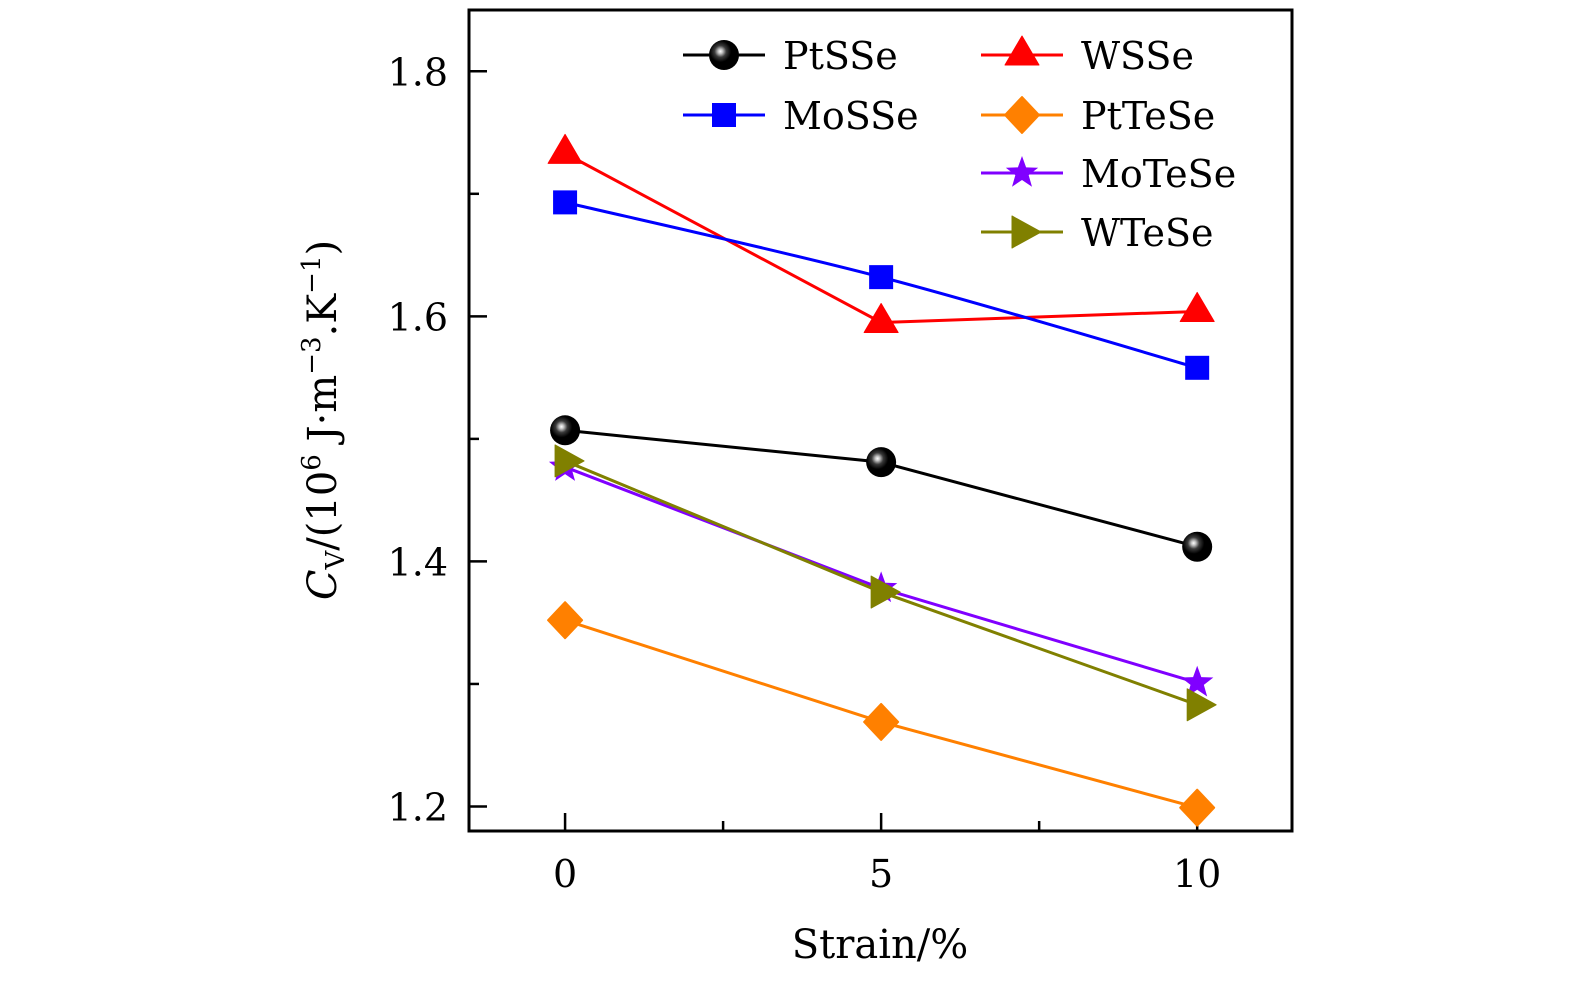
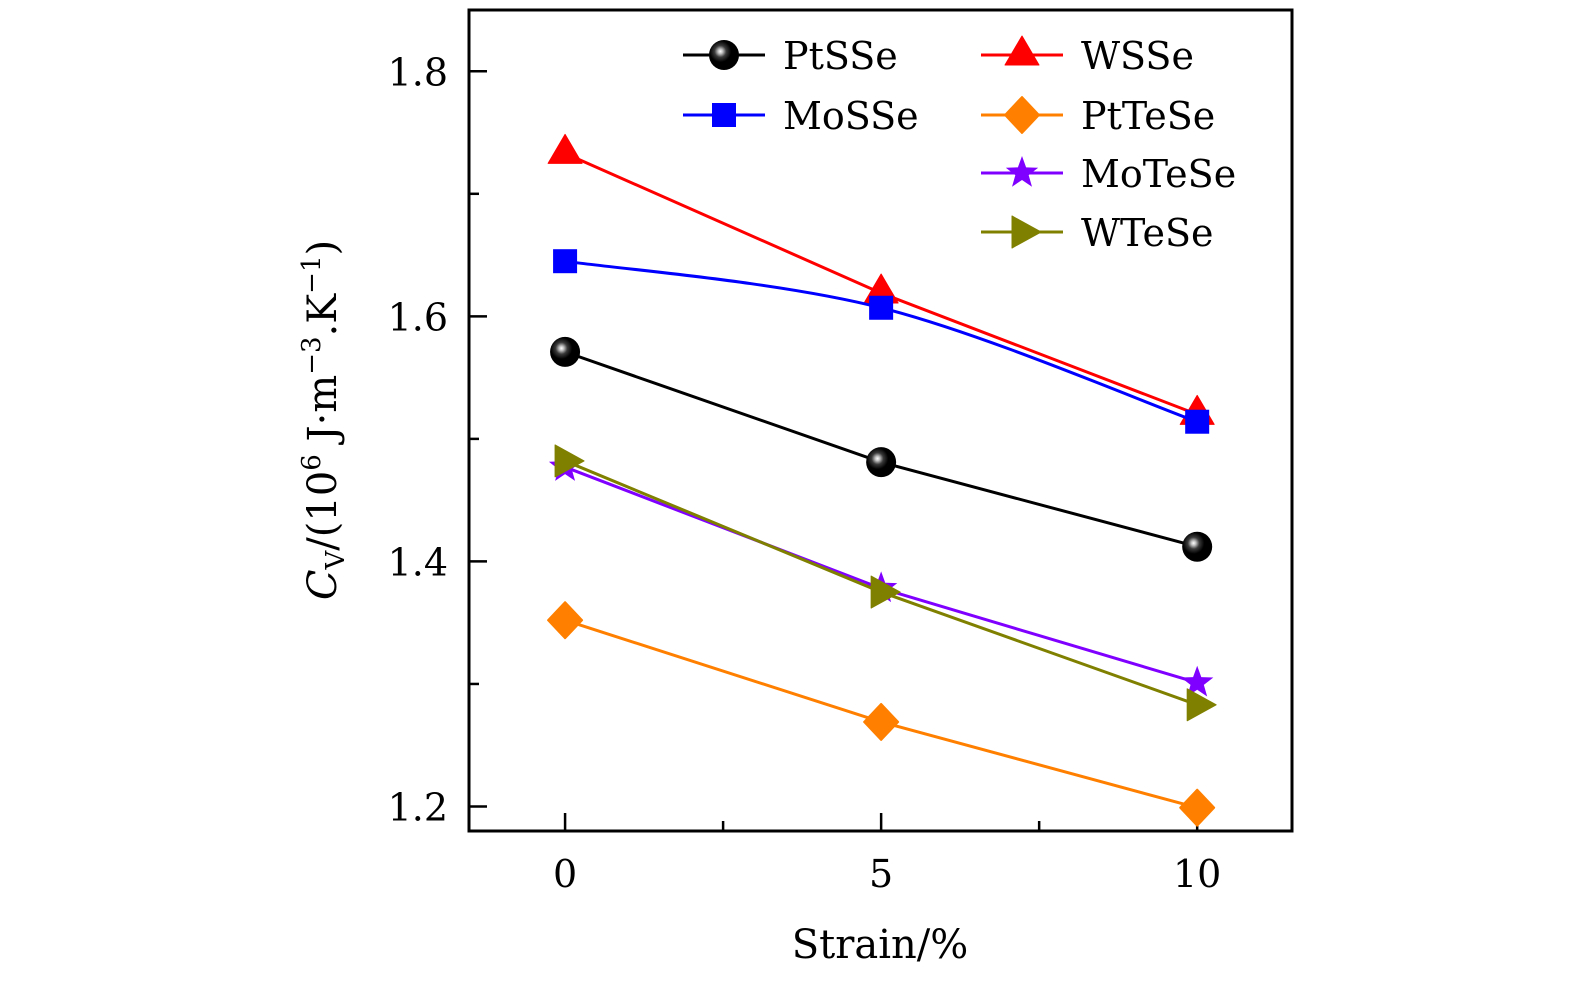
PtSSe/0: 1.507 -> 1.571
MoSSe/0: 1.693 -> 1.645
WSSe/5: 1.595 -> 1.619
MoSSe/5: 1.632 -> 1.607
WSSe/10: 1.604 -> 1.520
MoSSe/10: 1.558 -> 1.514
